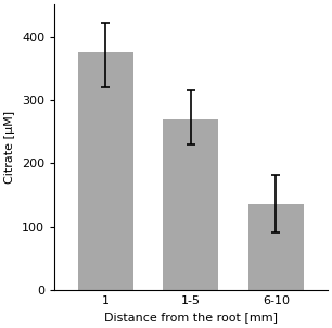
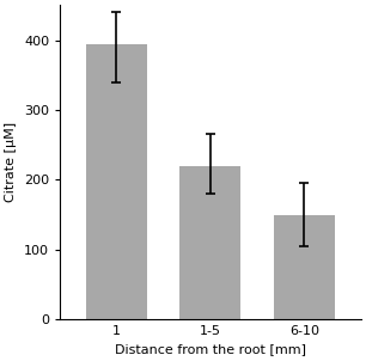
1: 376 -> 395
1-5: 270 -> 220
6-10: 136 -> 150
